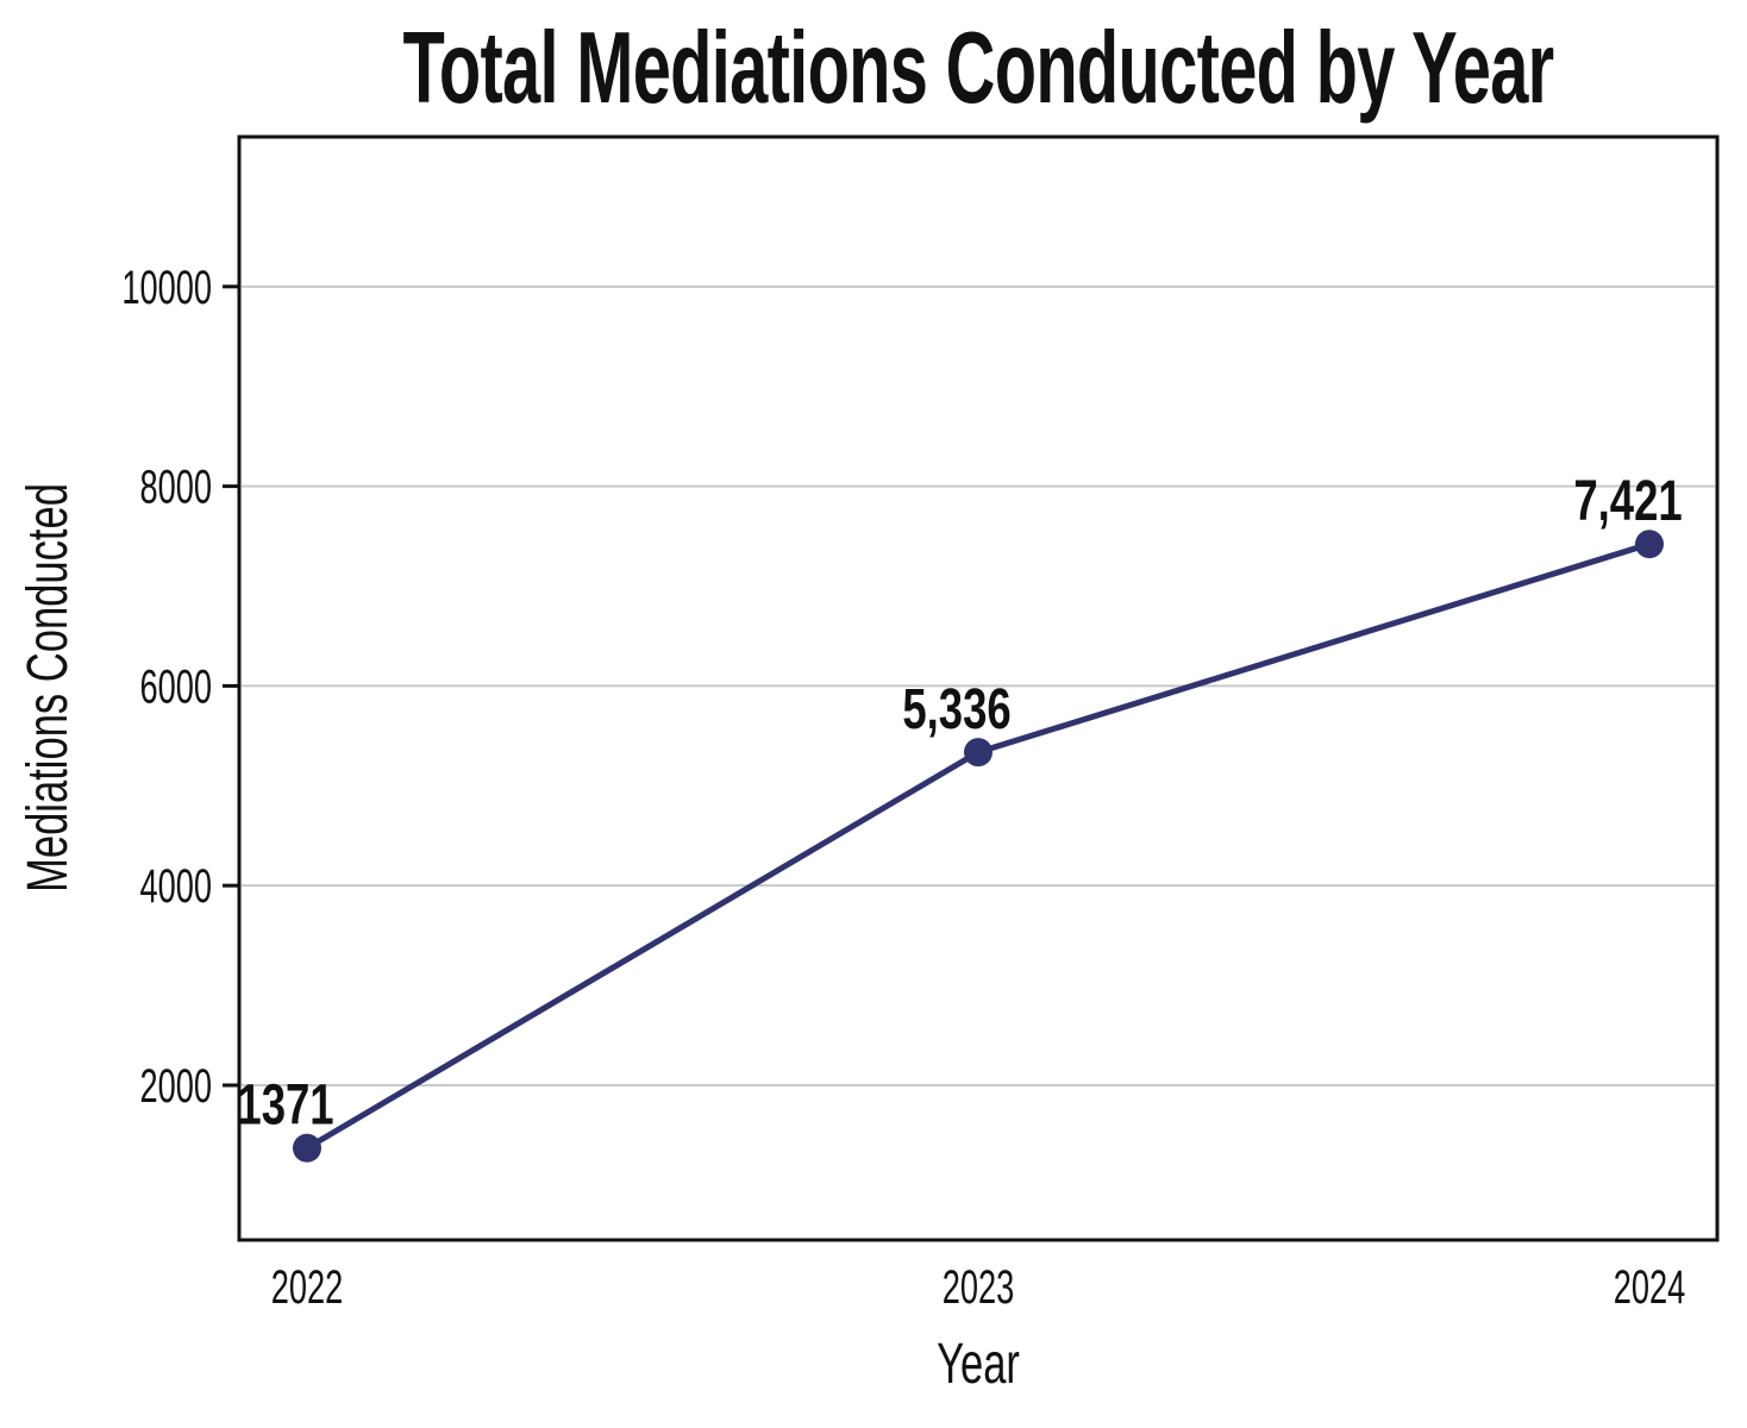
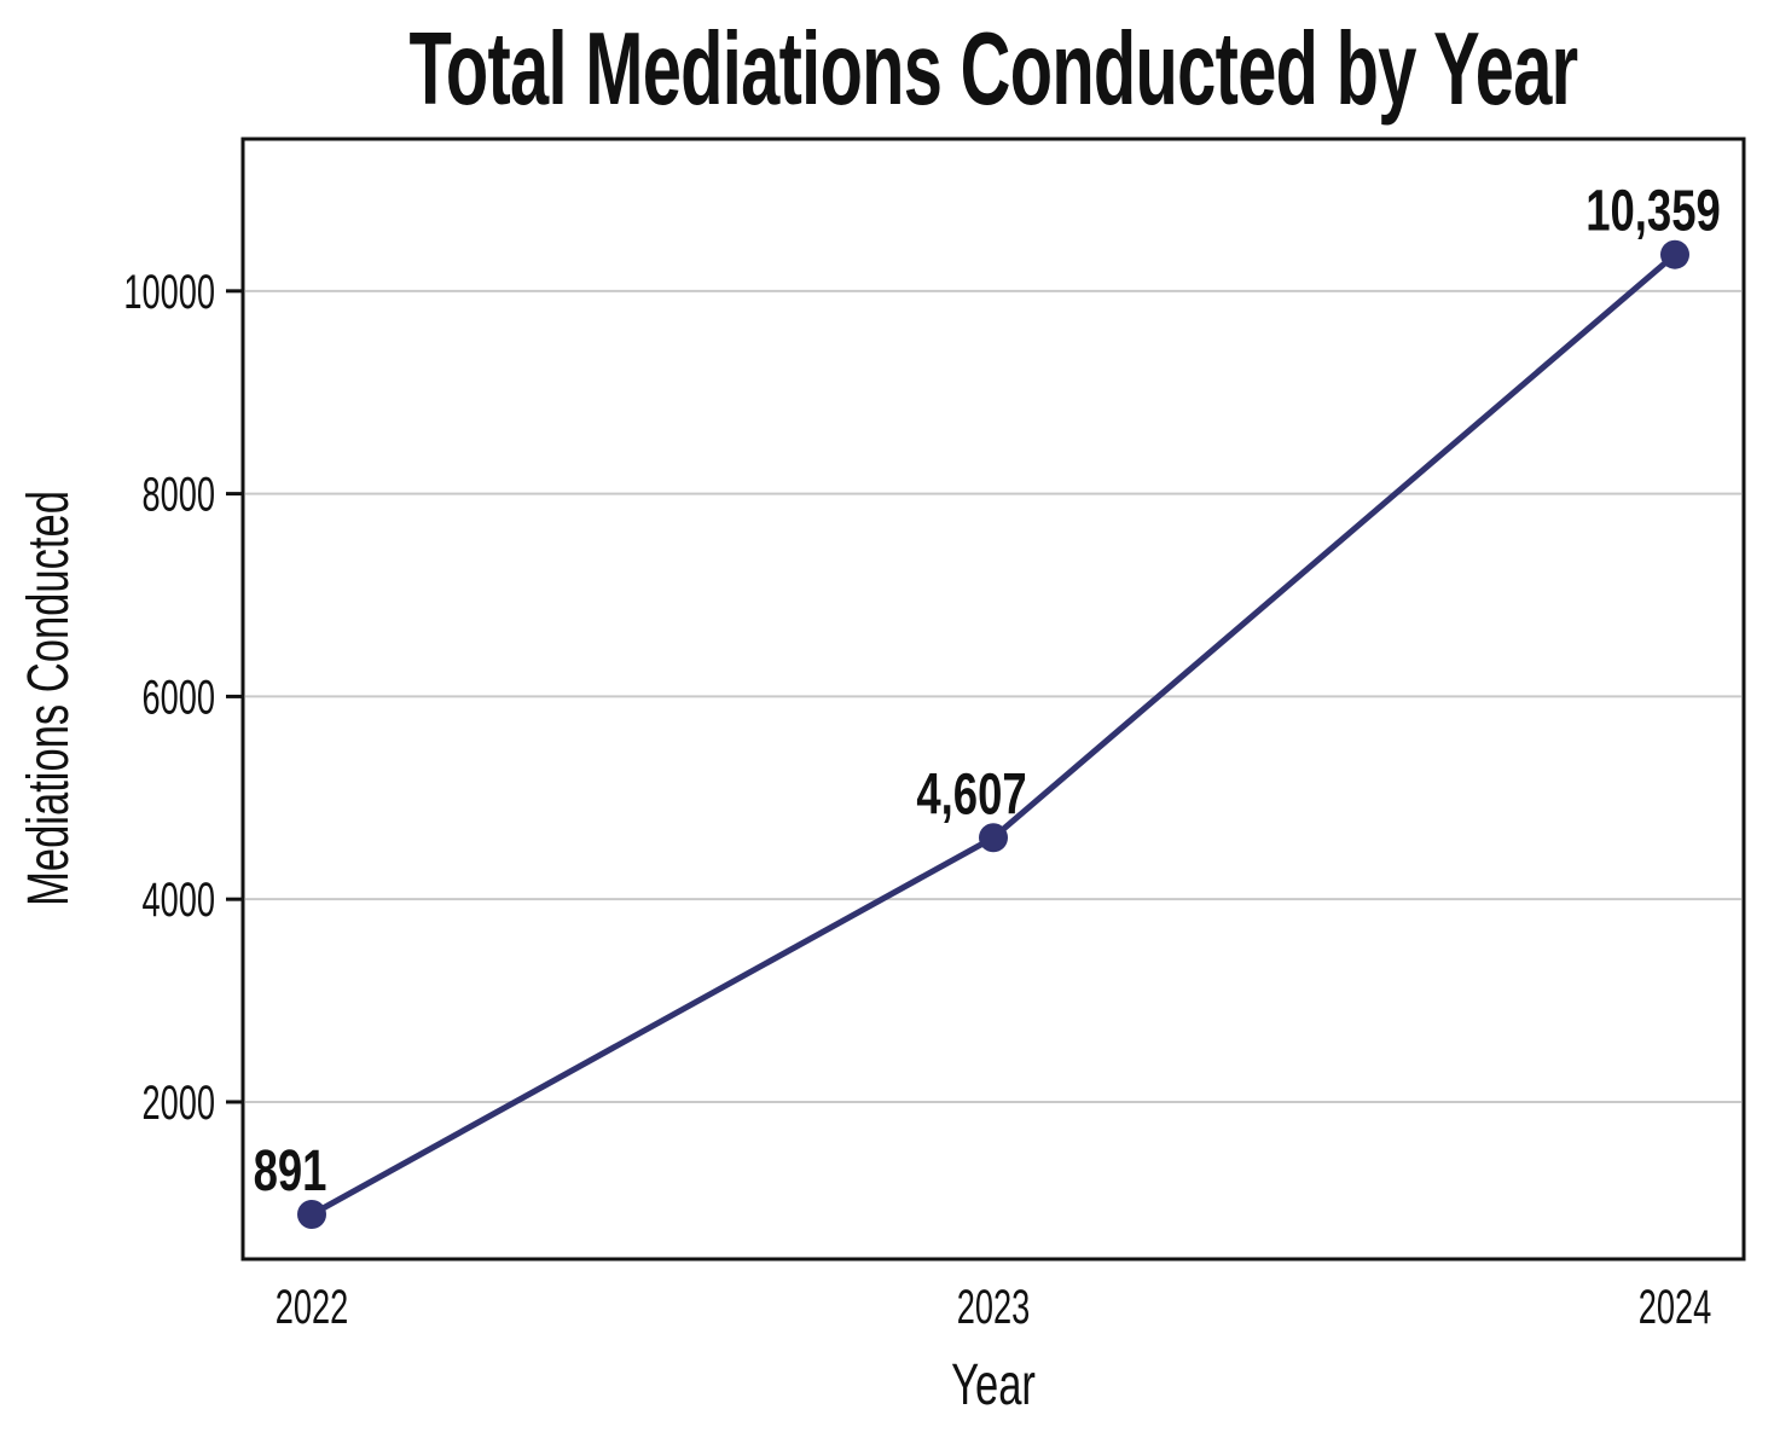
2022: 1371 -> 891
2023: 5,336 -> 4,607
2024: 7,421 -> 10,359
